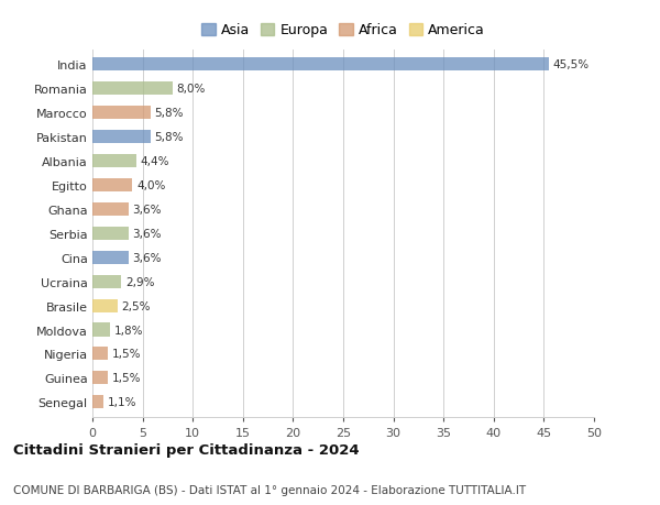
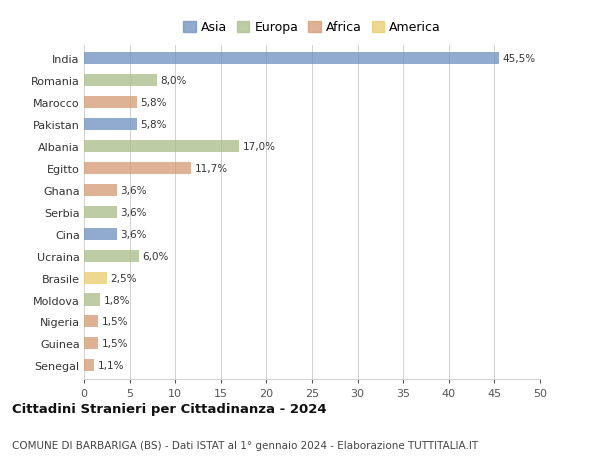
Albania: 4,4% -> 17,0%
Egitto: 4,0% -> 11,7%
Ucraina: 2,9% -> 6,0%
